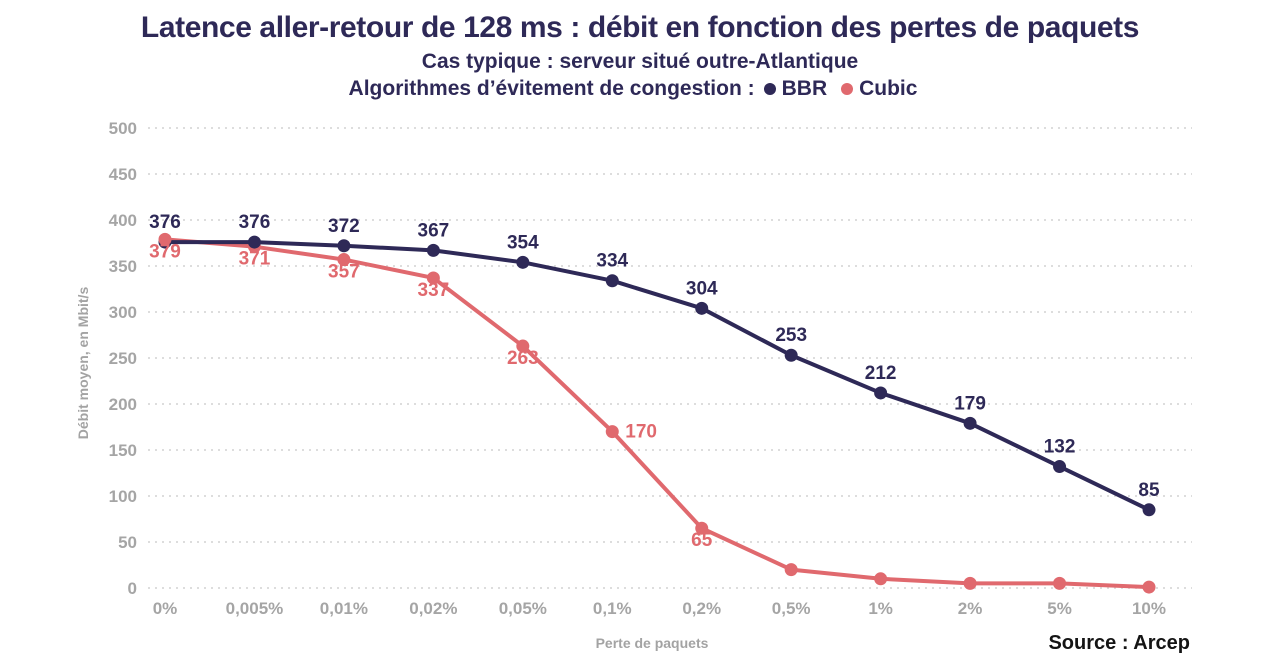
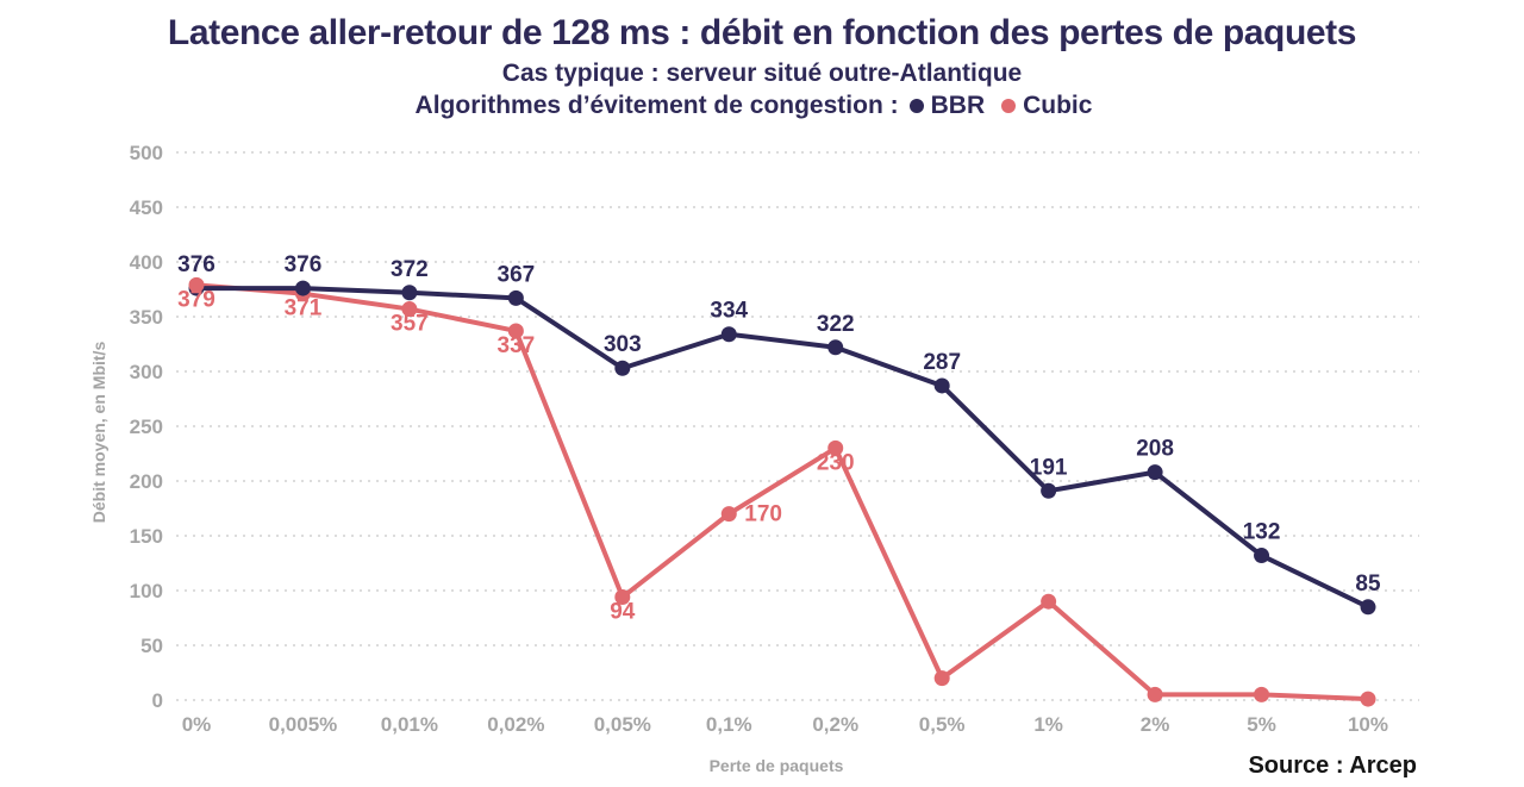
BBR/0,05%: 354 -> 303
Cubic/0,05%: 263 -> 94
BBR/0,2%: 304 -> 322
Cubic/0,2%: 65 -> 230
BBR/0,5%: 253 -> 287
BBR/1%: 212 -> 191
Cubic/1%: 10 -> 90
BBR/2%: 179 -> 208
